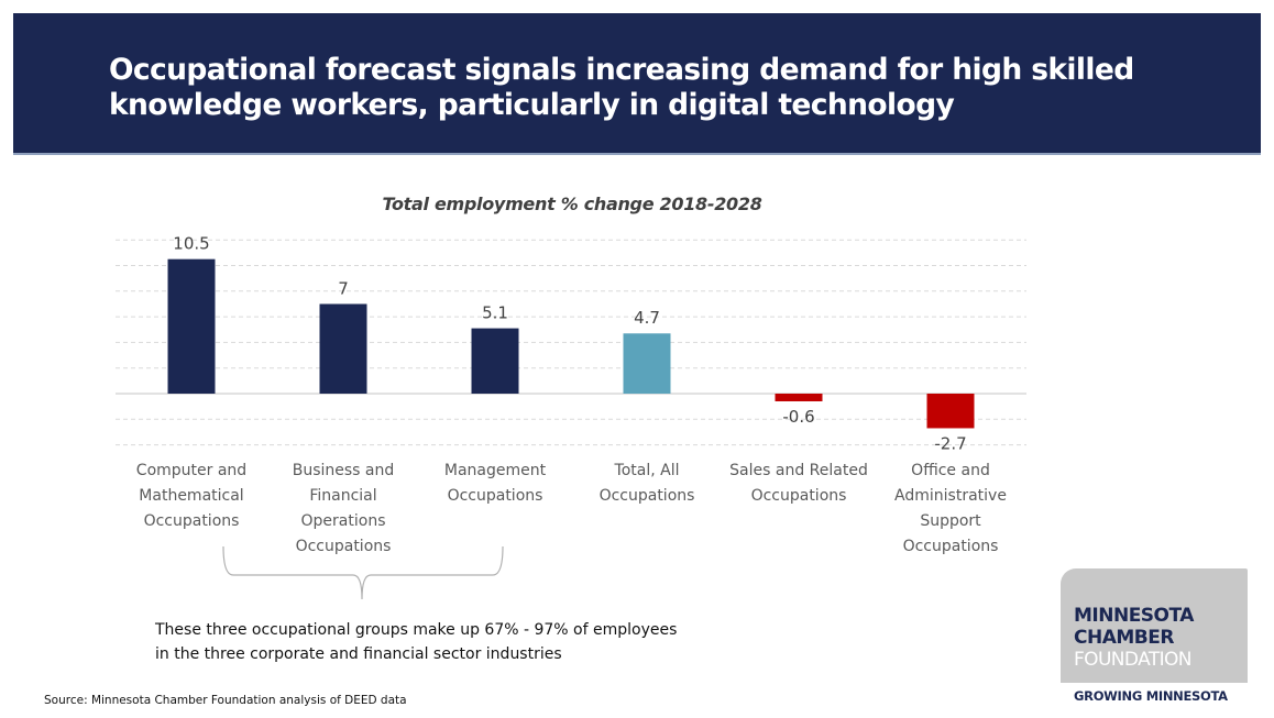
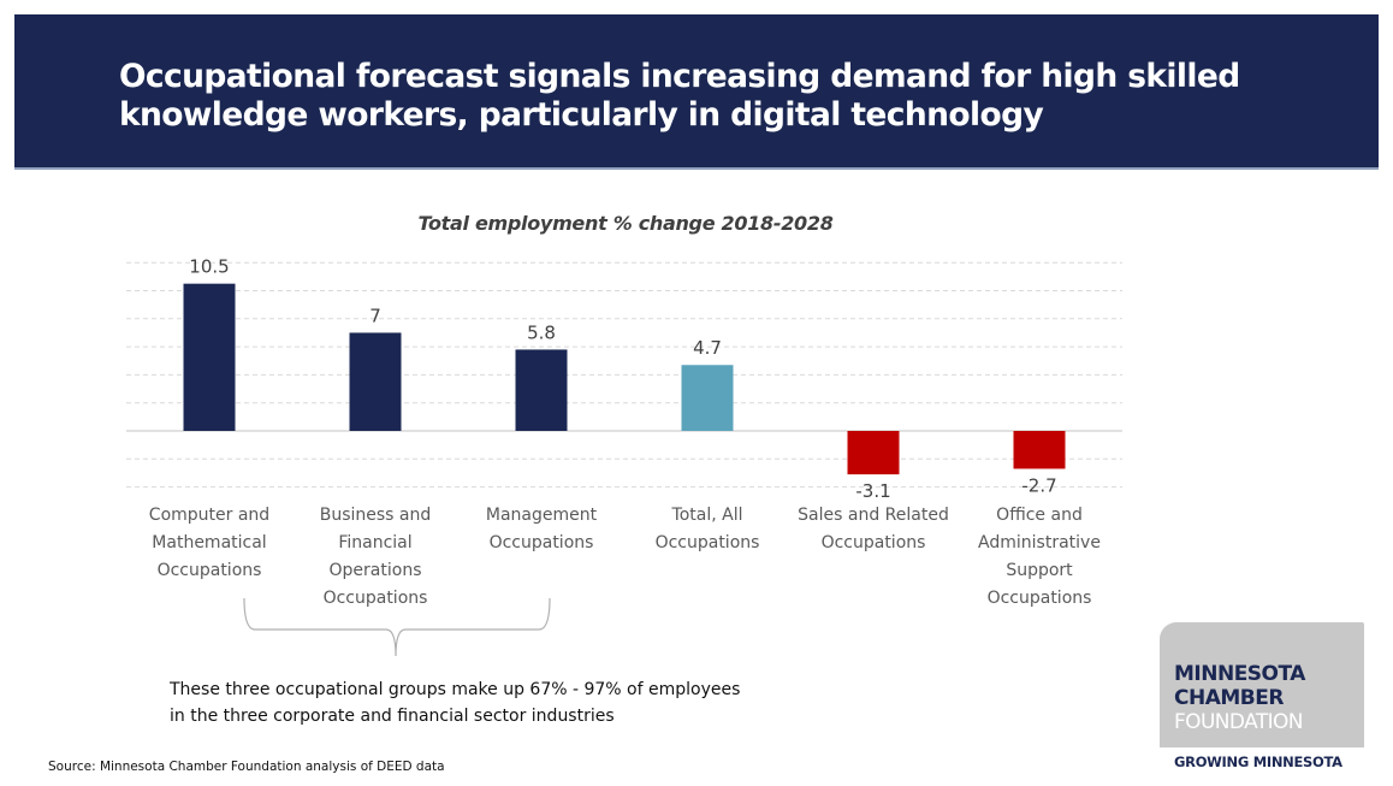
Management Occupations: 5.1 -> 5.8
Sales and Related Occupations: -0.6 -> -3.1
